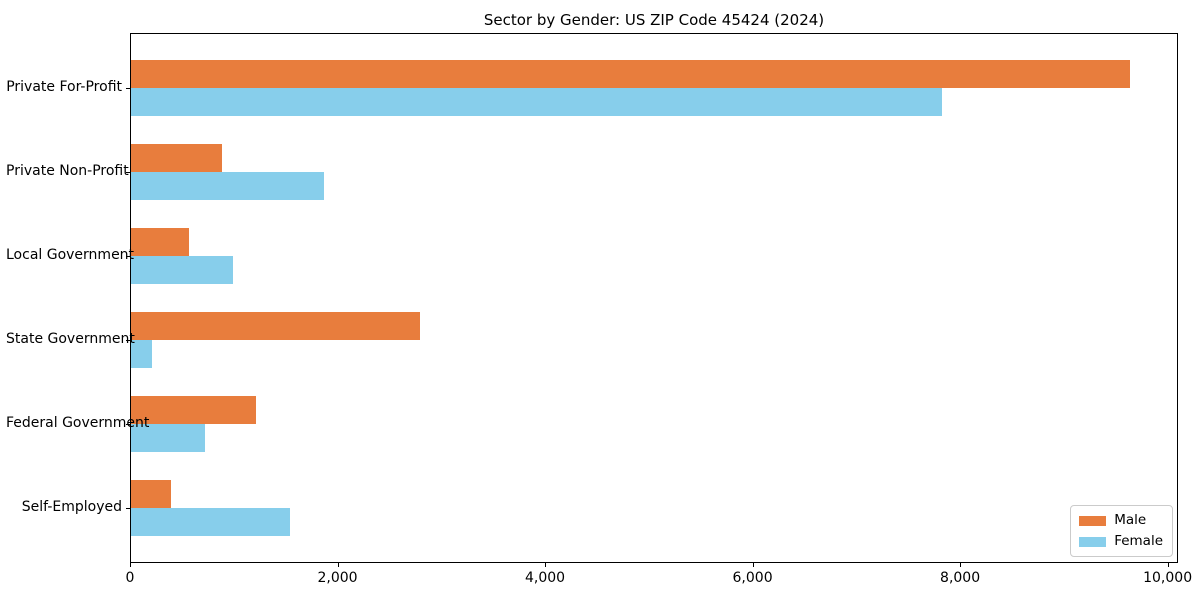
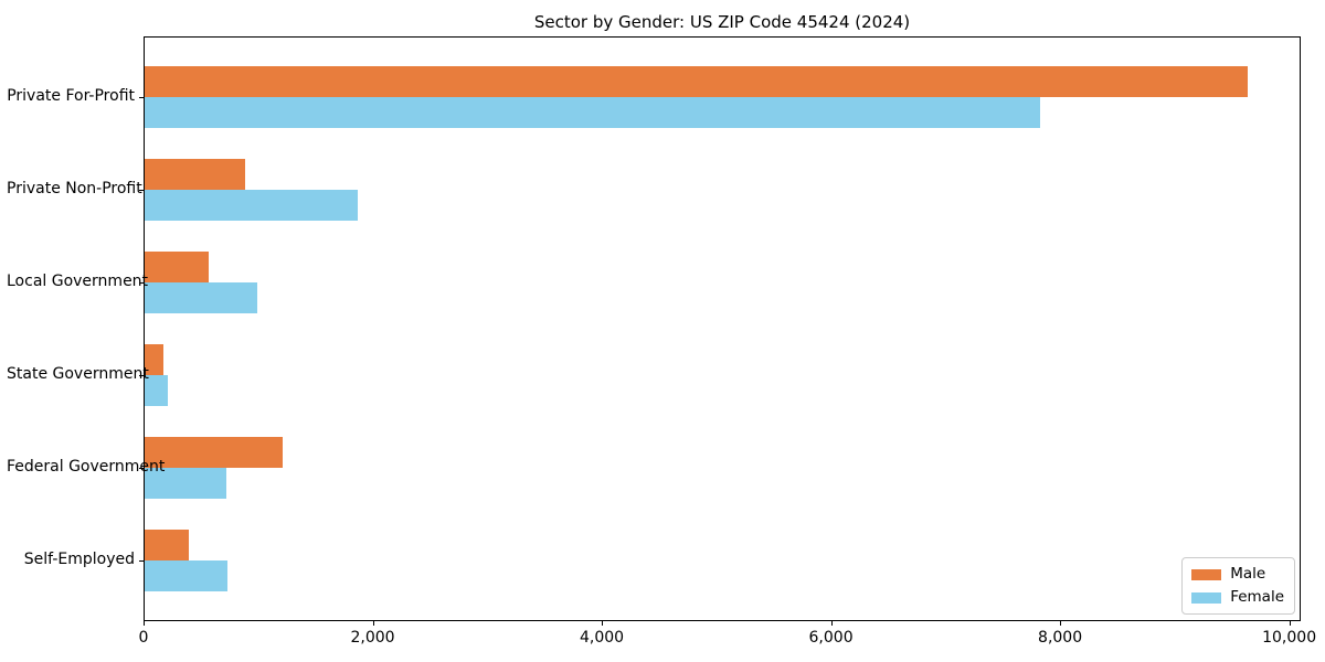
Male/State Government: 2790 -> 160
Female/Self-Employed: 1530 -> 720
